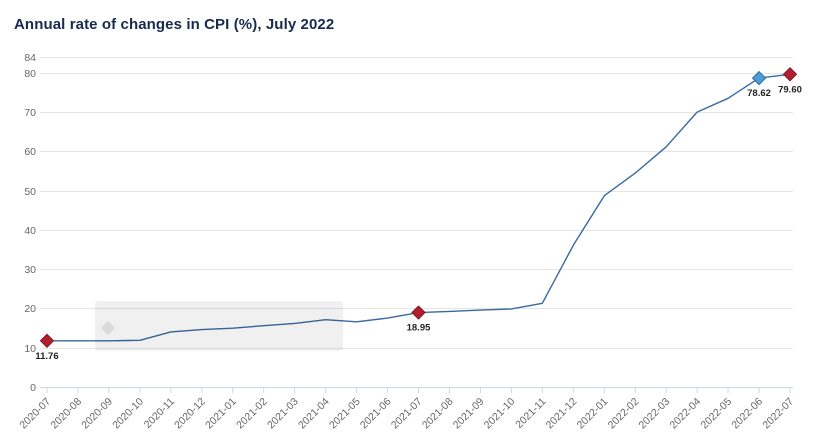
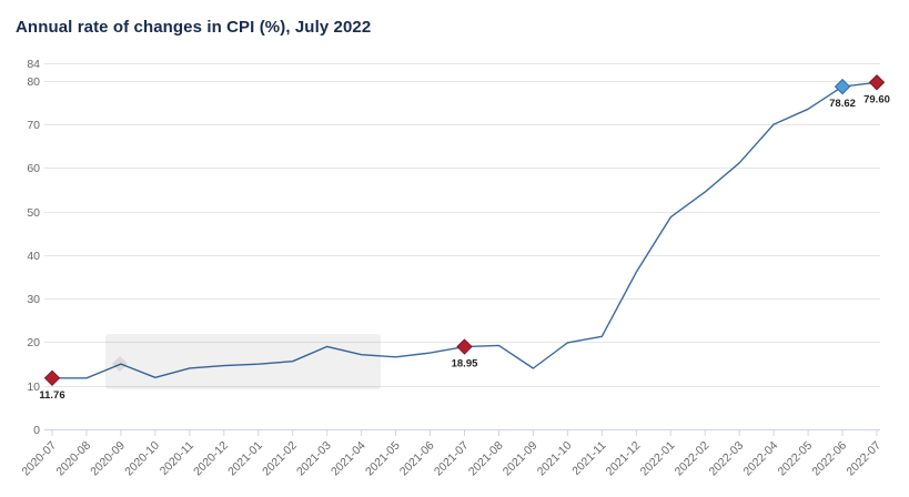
2020-09: 12 -> 15
2021-03: 16 -> 19
2021-09: 20 -> 14
